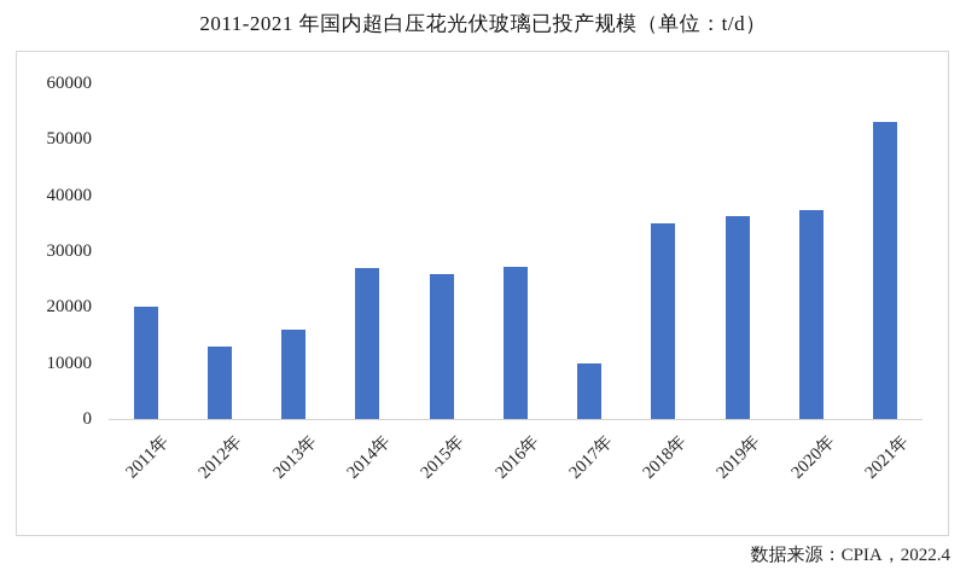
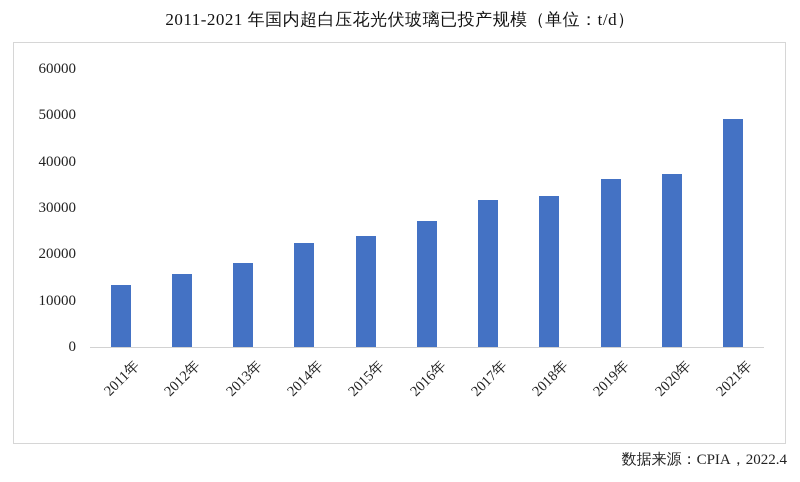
2011年: 20000 -> 13000
2012年: 13000 -> 16000
2013年: 16000 -> 18000
2014年: 27000 -> 22000
2015年: 26000 -> 24000
2017年: 10000 -> 32000
2018年: 35000 -> 33000
2021年: 53000 -> 49000
